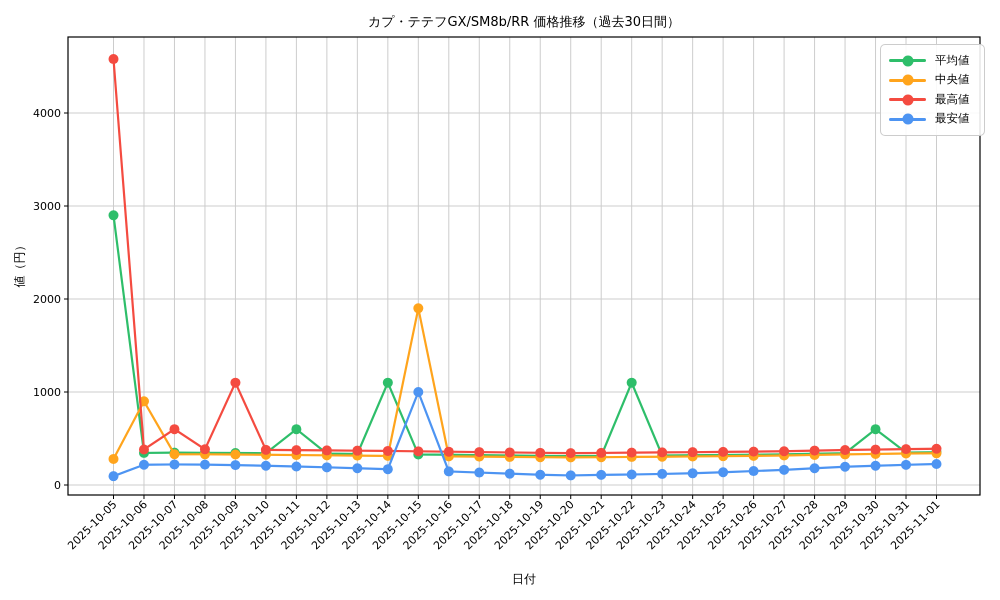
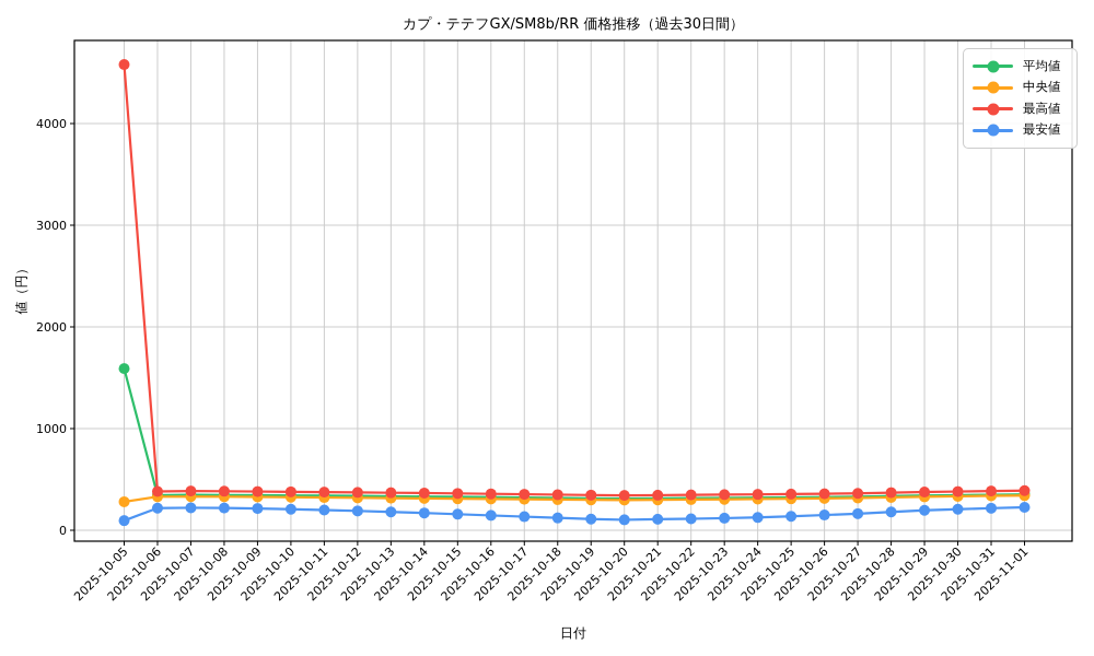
平均値/2025-10-05: 2900 -> 1600
中央値/2025-10-06: 900 -> 300
最高値/2025-10-07: 600 -> 400
最高値/2025-10-09: 1100 -> 400
平均値/2025-10-11: 600 -> 300
平均値/2025-10-14: 1100 -> 300
中央値/2025-10-15: 1900 -> 300
最安値/2025-10-15: 1000 -> 200
平均値/2025-10-22: 1100 -> 300
平均値/2025-10-30: 600 -> 300
